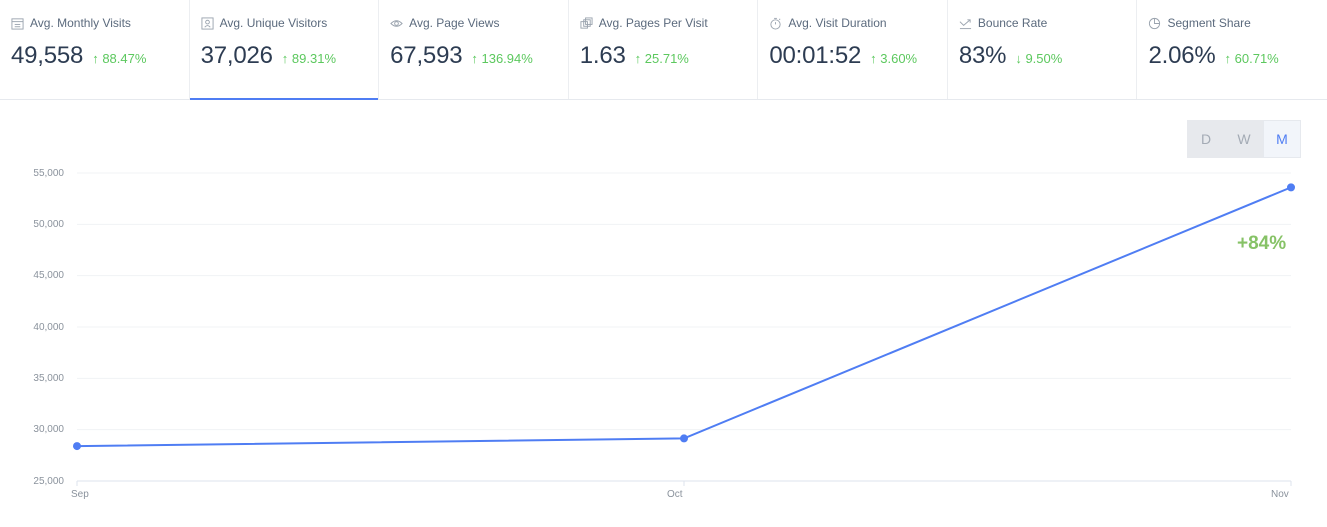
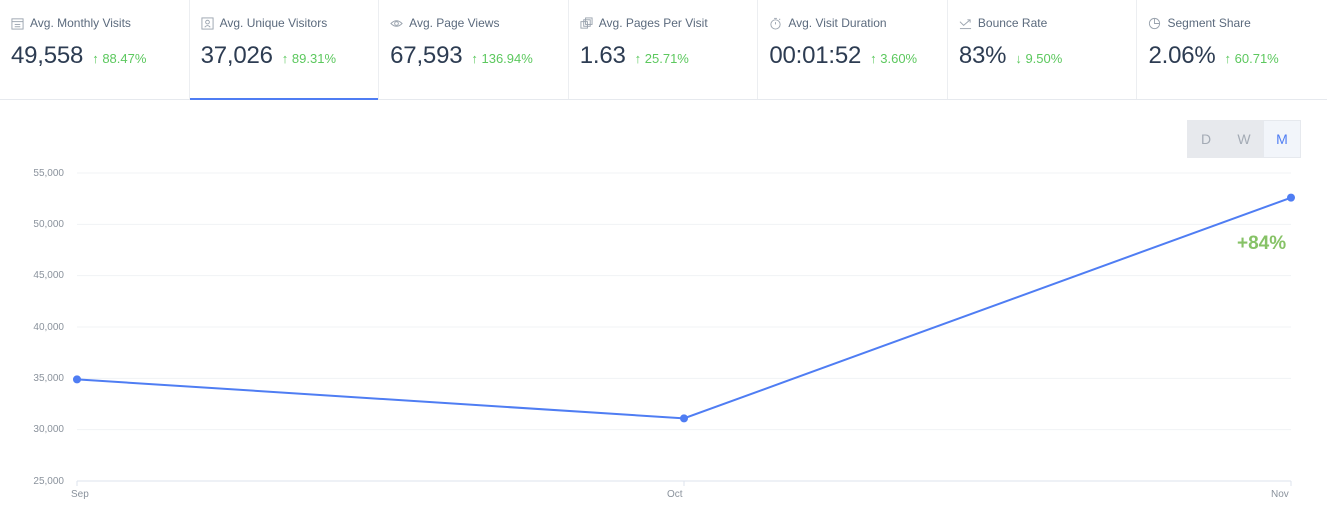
Sep: 28400 -> 34900
Oct: 29200 -> 31100
Nov: 53600 -> 52600
